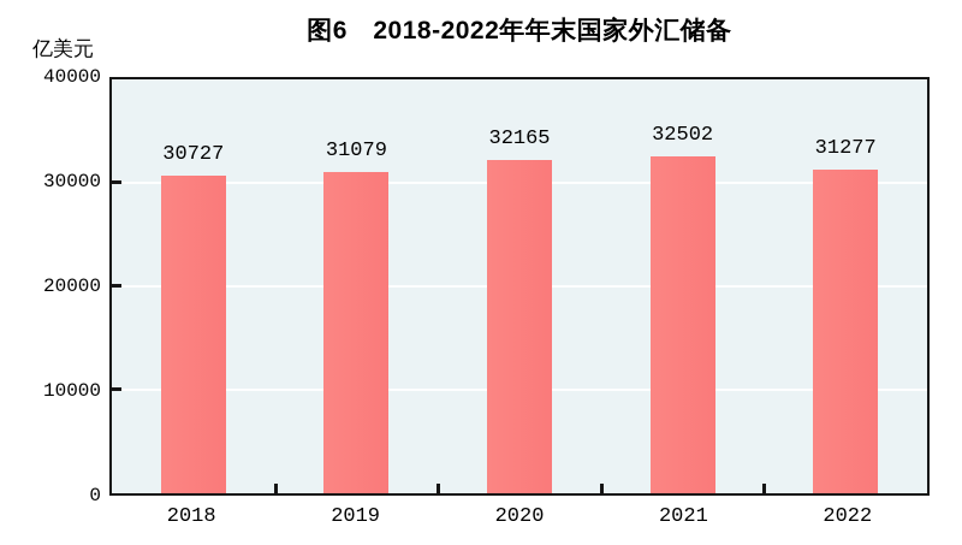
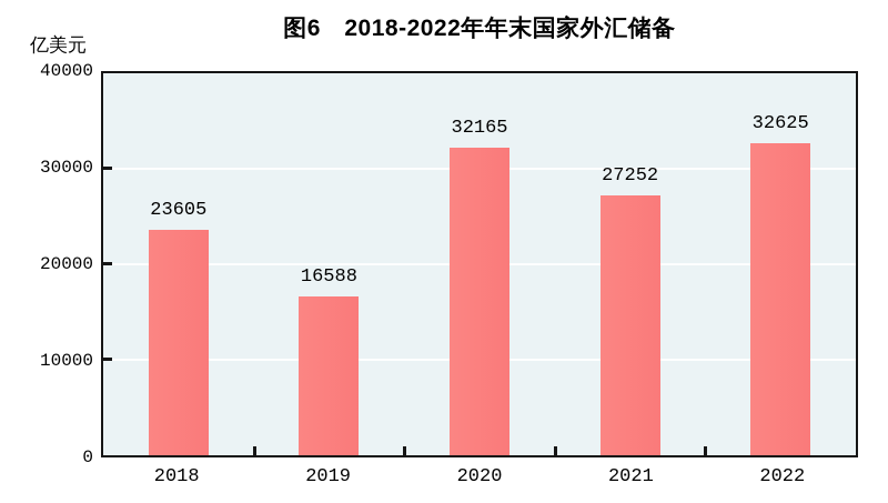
2018: 30727 -> 23605
2019: 31079 -> 16588
2021: 32502 -> 27252
2022: 31277 -> 32625
